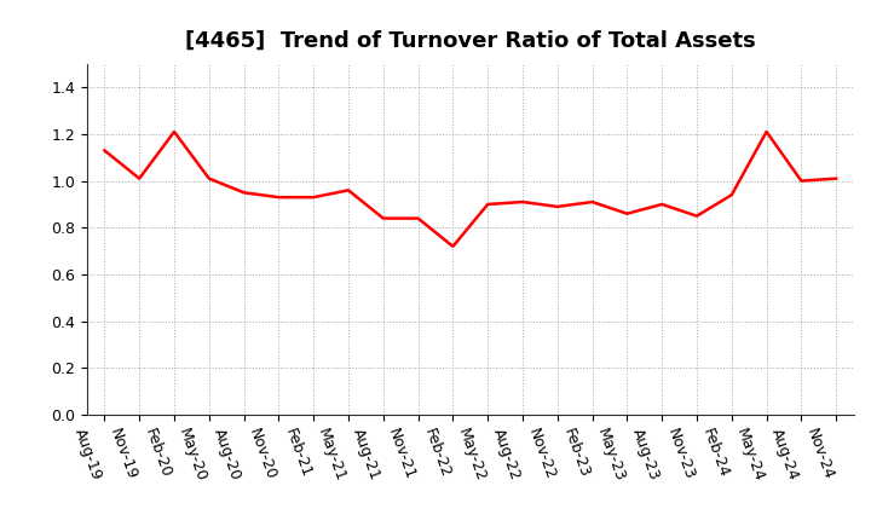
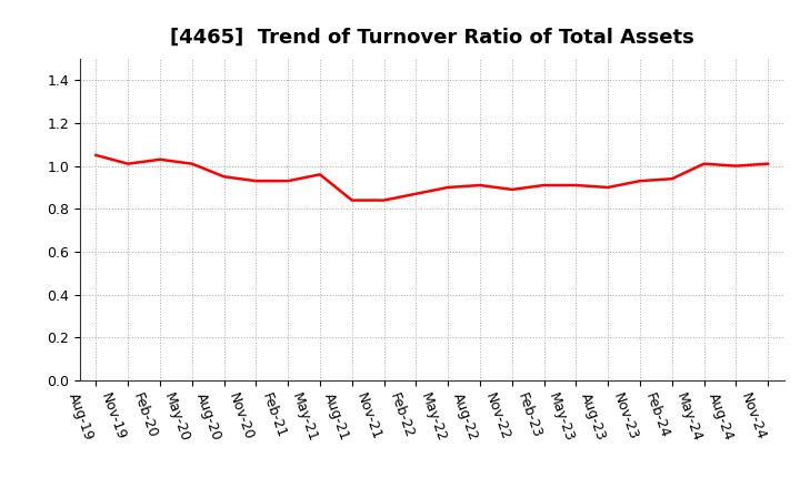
Aug-19: 1.13 -> 1.05
Feb-20: 1.21 -> 1.03
Feb-22: 0.72 -> 0.87
May-23: 0.86 -> 0.91
Nov-23: 0.85 -> 0.93
May-24: 1.21 -> 1.01
